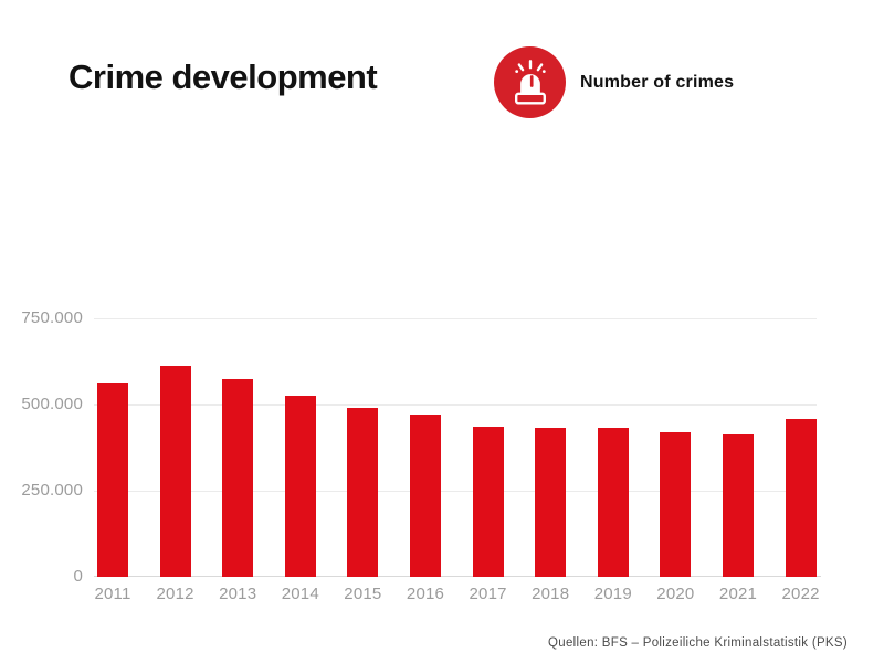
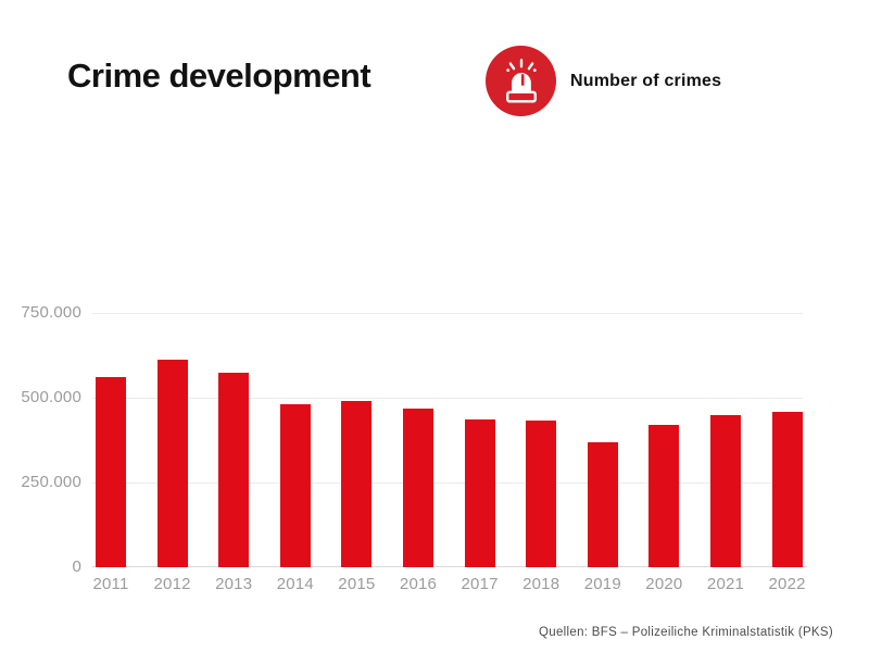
2014: 530000 -> 480000
2019: 430000 -> 370000
2021: 420000 -> 450000
